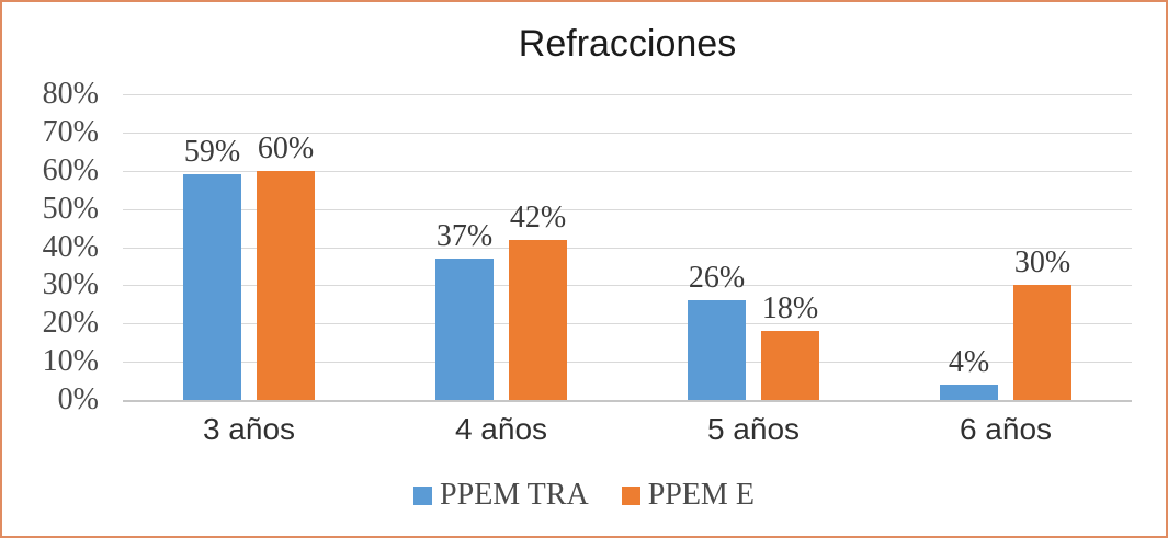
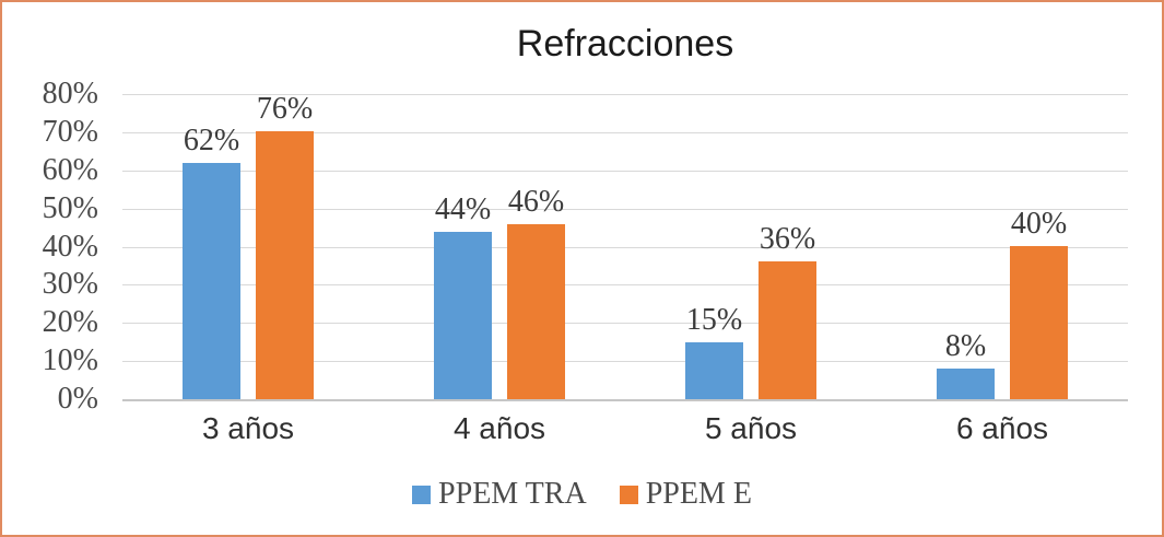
PPEM TRA/3 años: 59% -> 62%
PPEM E/3 años: 60% -> 76%
PPEM TRA/4 años: 37% -> 44%
PPEM E/4 años: 42% -> 46%
PPEM TRA/5 años: 26% -> 15%
PPEM E/5 años: 18% -> 36%
PPEM TRA/6 años: 4% -> 8%
PPEM E/6 años: 30% -> 40%
